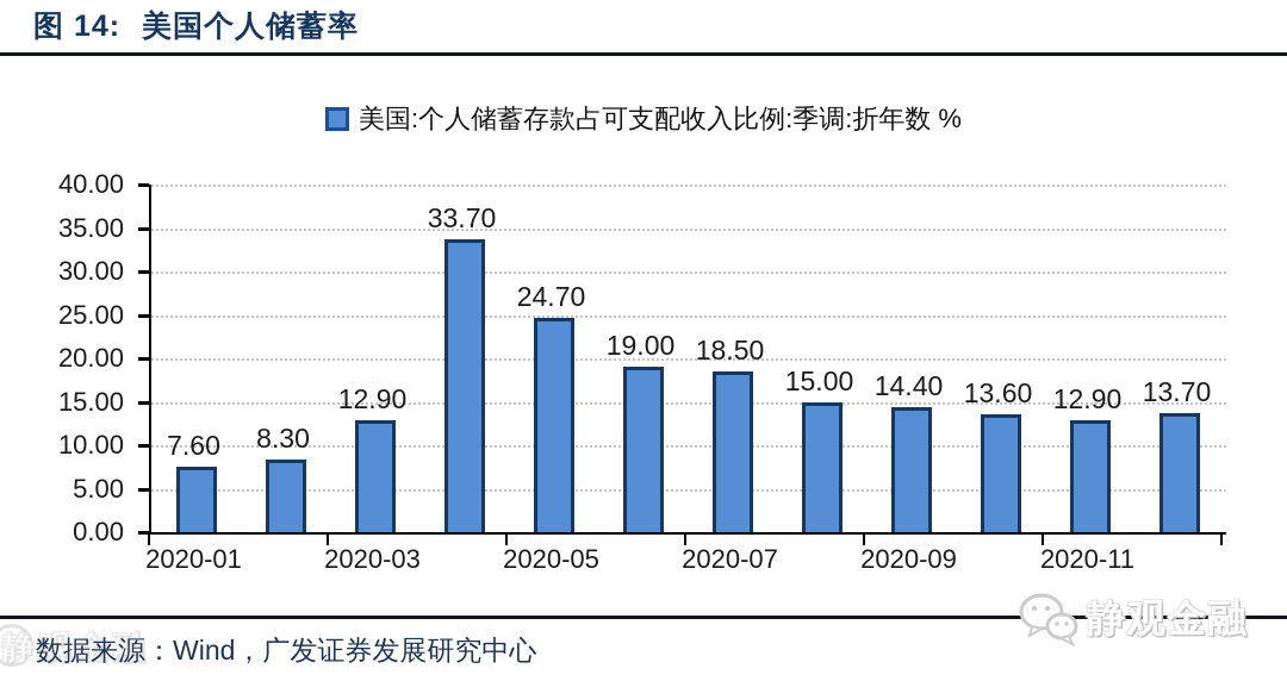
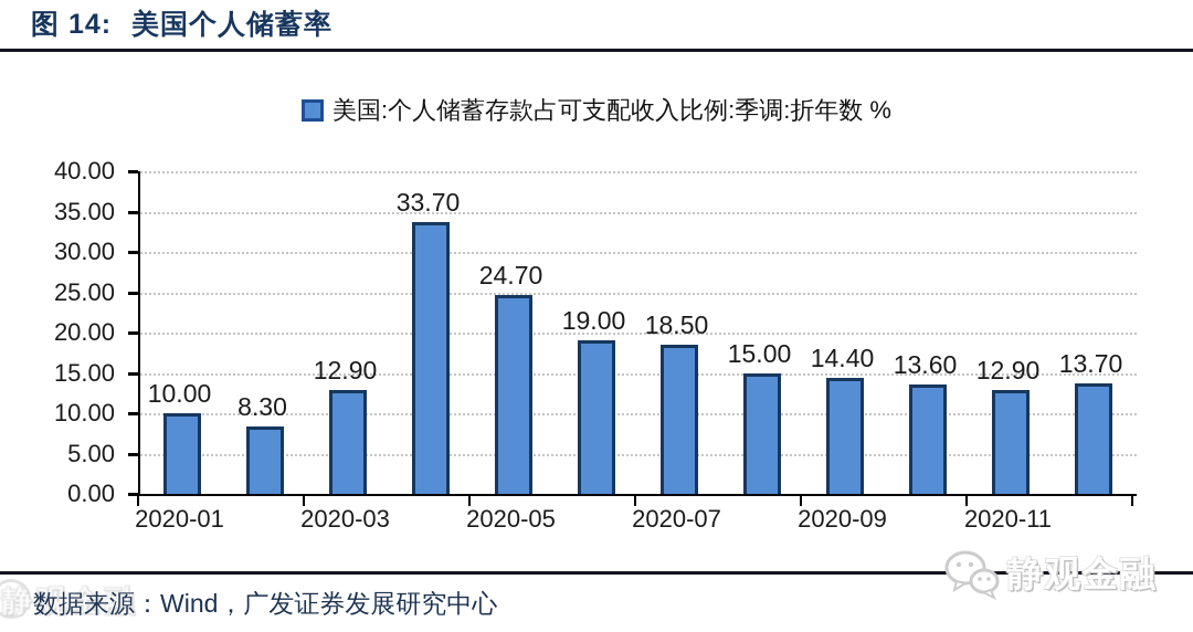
2020-01: 7.60 -> 10.00
